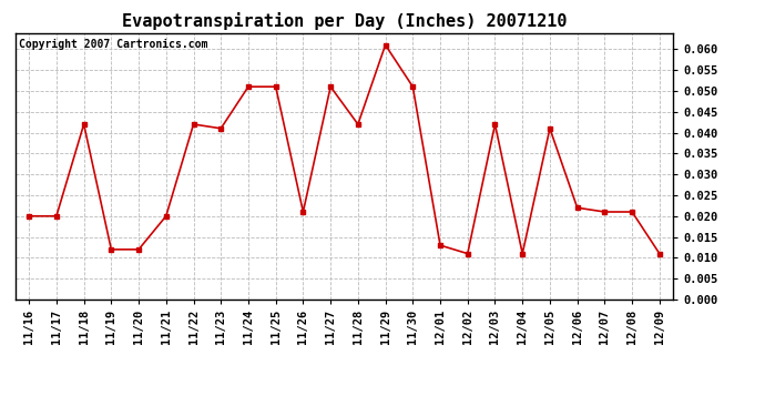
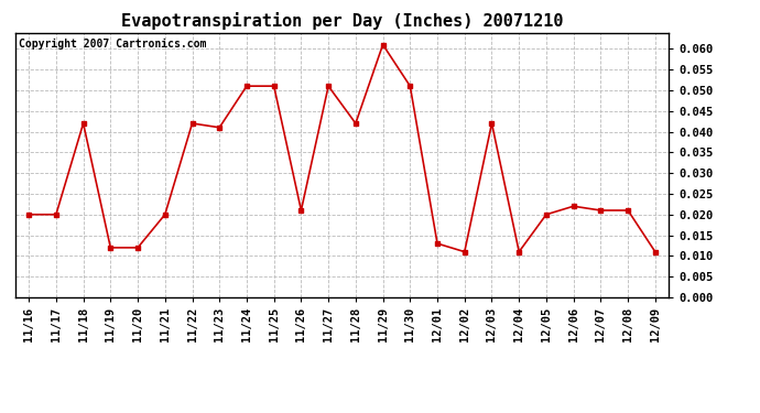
12/05: 0.041 -> 0.020
